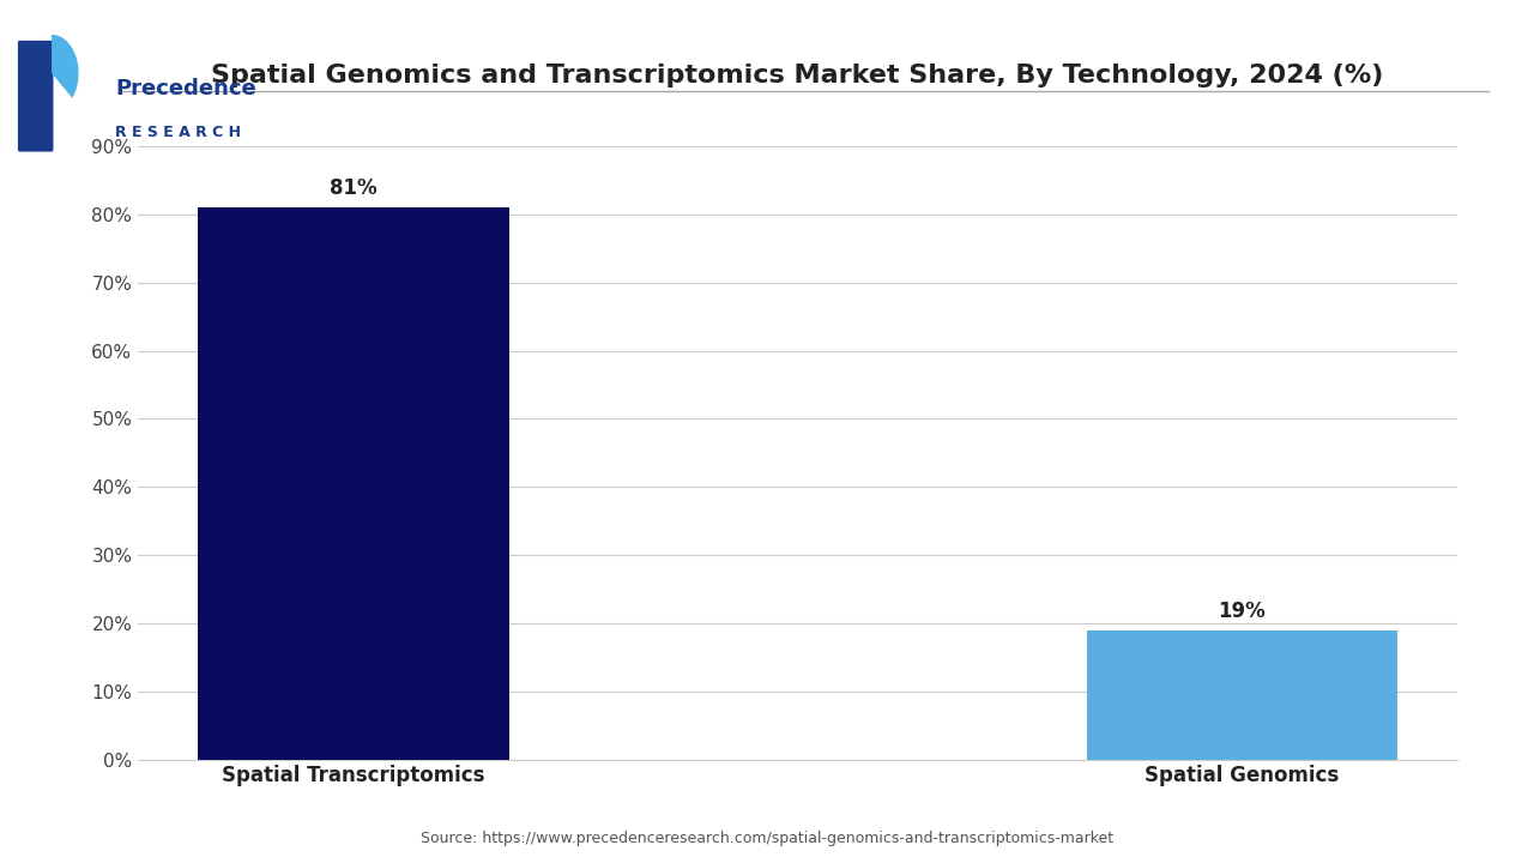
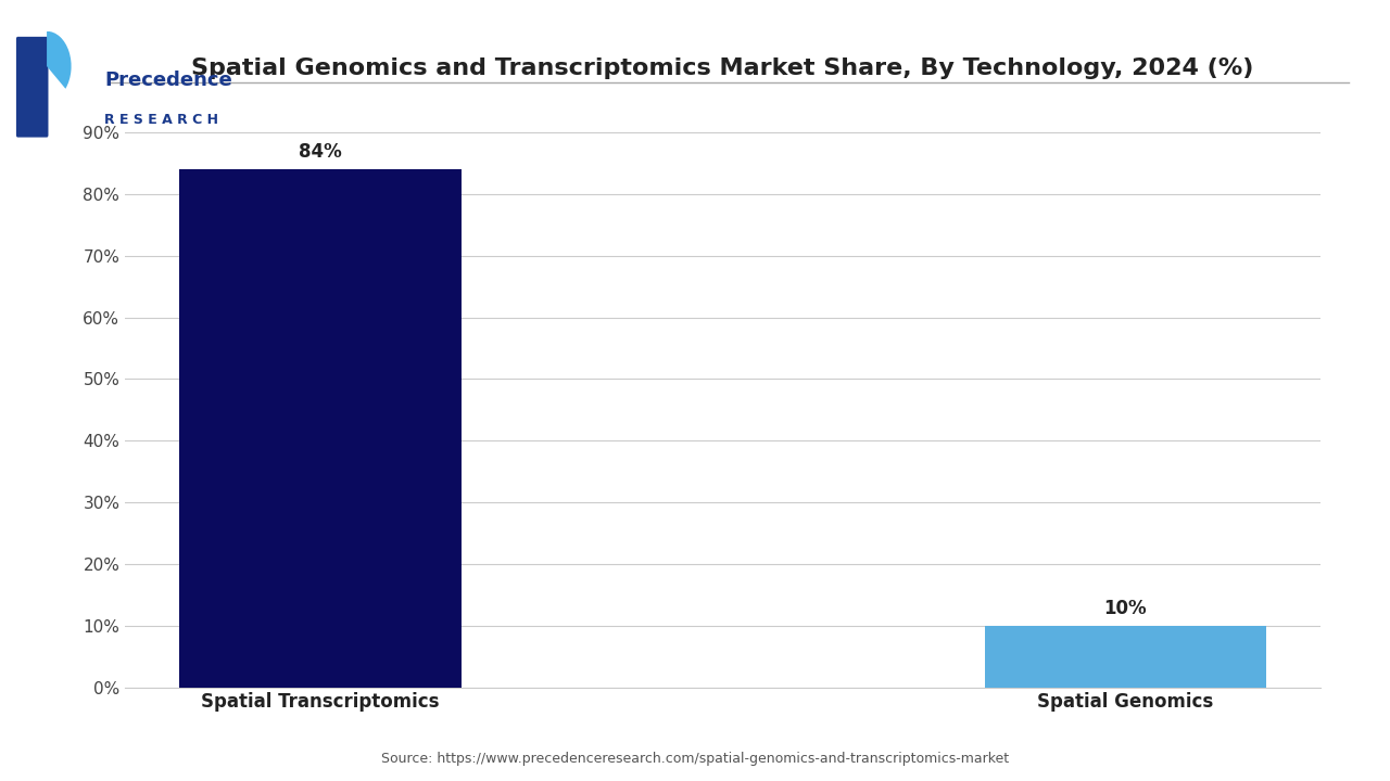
Spatial Transcriptomics: 81% -> 84%
Spatial Genomics: 19% -> 10%
